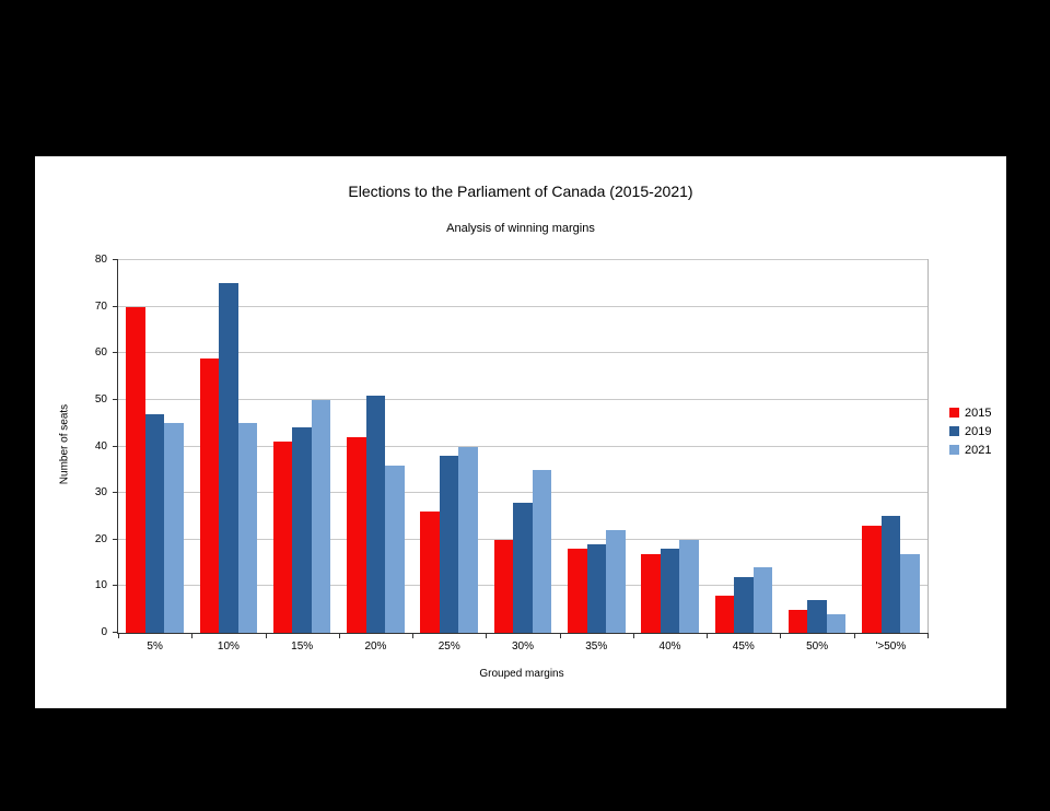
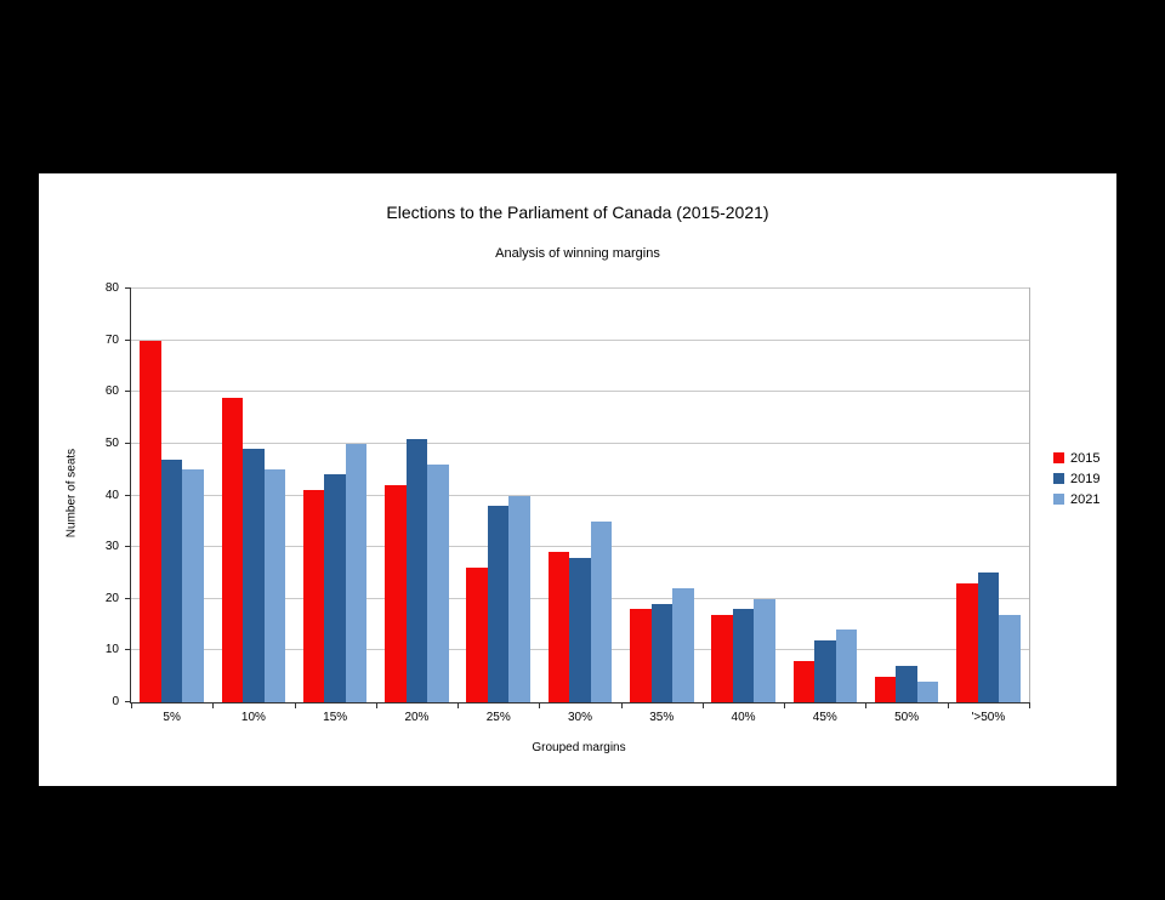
2019/10%: 75 -> 49
2021/20%: 36 -> 46
2015/30%: 20 -> 29
